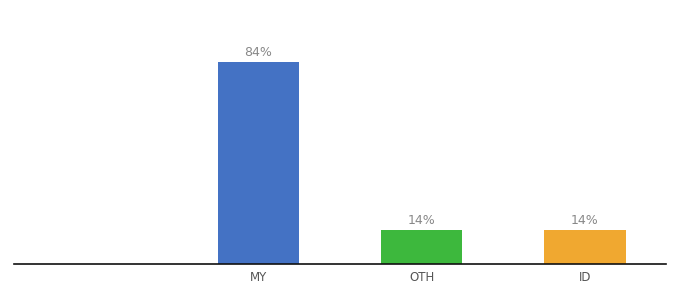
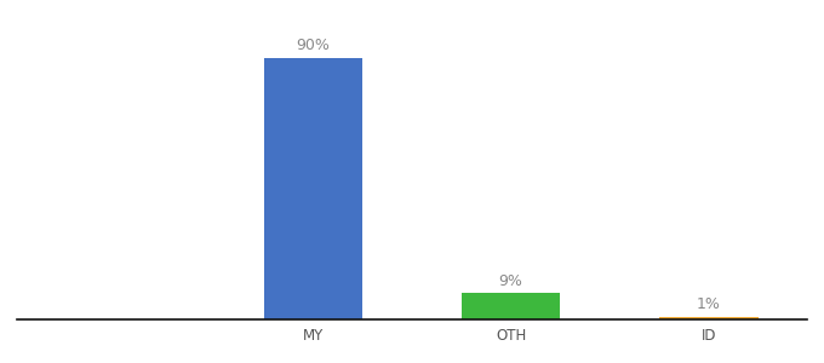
MY: 84% -> 90%
OTH: 14% -> 9%
ID: 14% -> 1%
